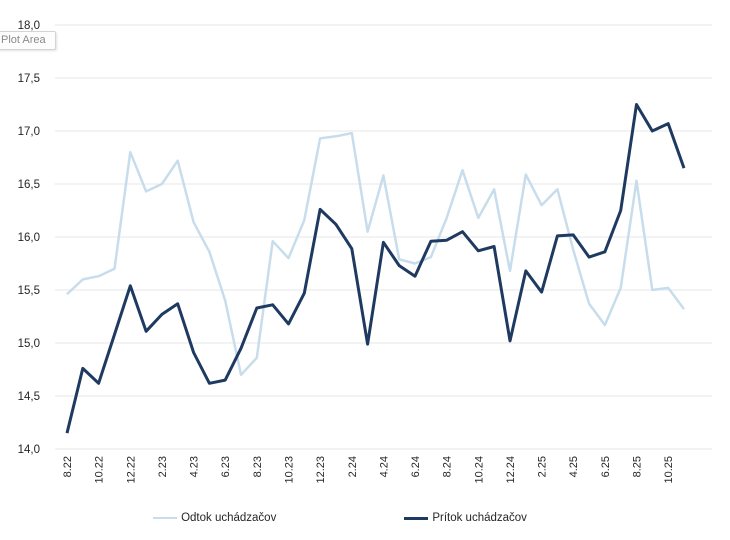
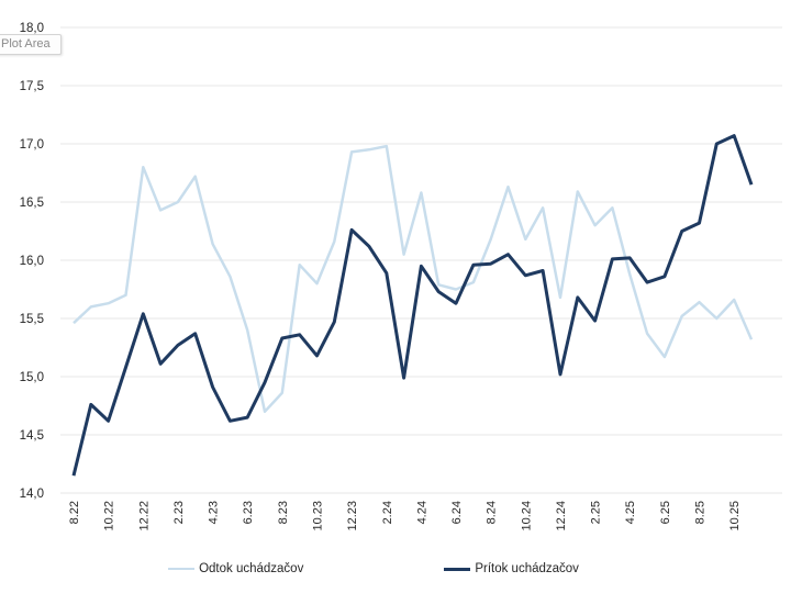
Odtok uchádzačov/8.25: 16,53 -> 15,64
Prítok uchádzačov/8.25: 17,25 -> 16,32
Odtok uchádzačov/10.25: 15,52 -> 15,66
